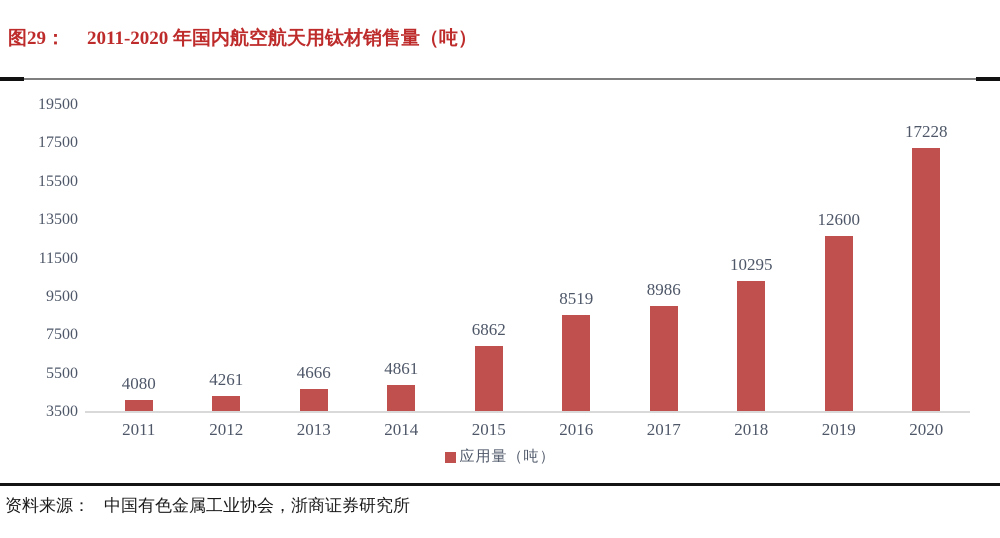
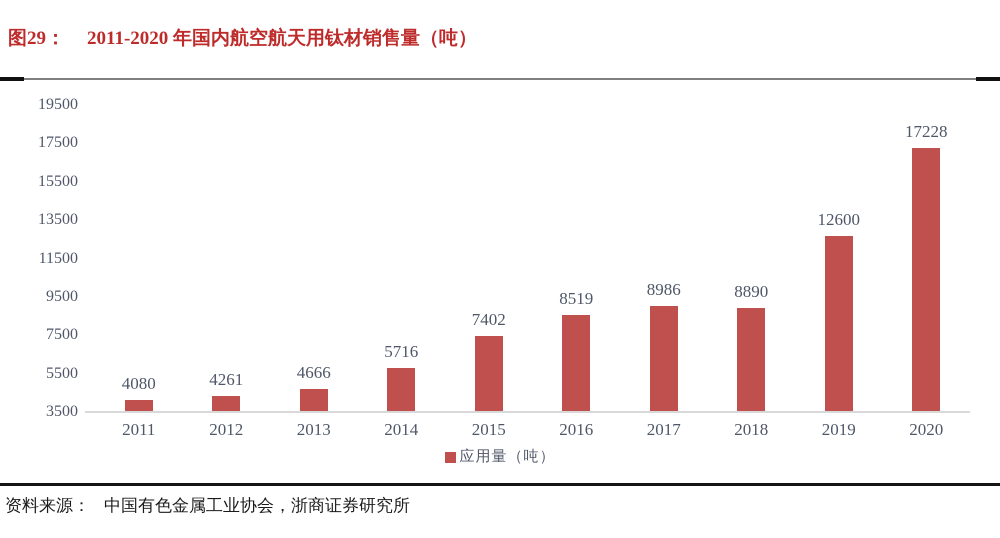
2014: 4861 -> 5716
2015: 6862 -> 7402
2018: 10295 -> 8890
